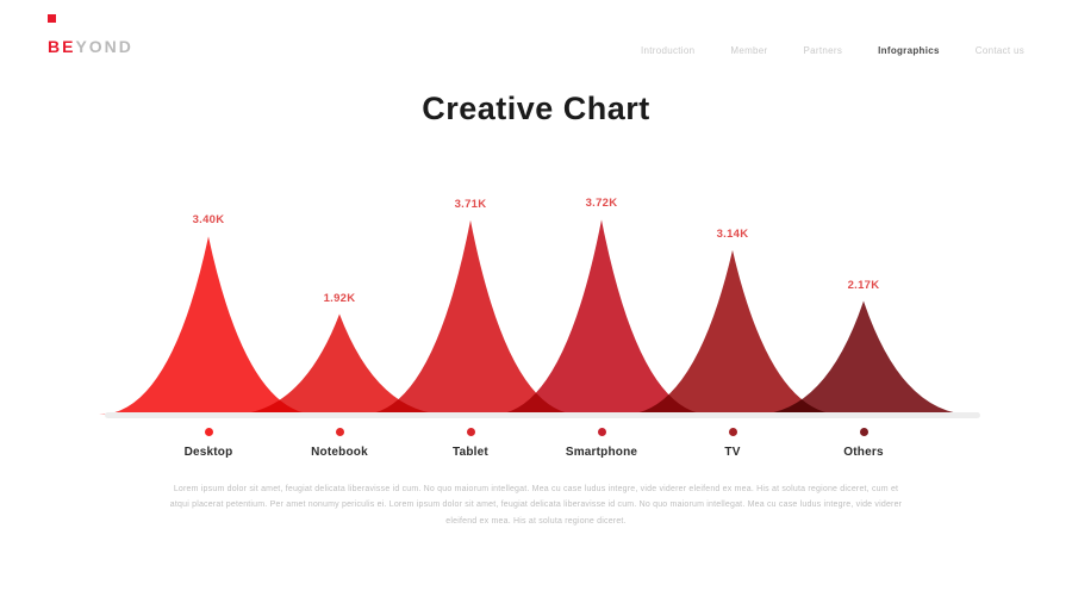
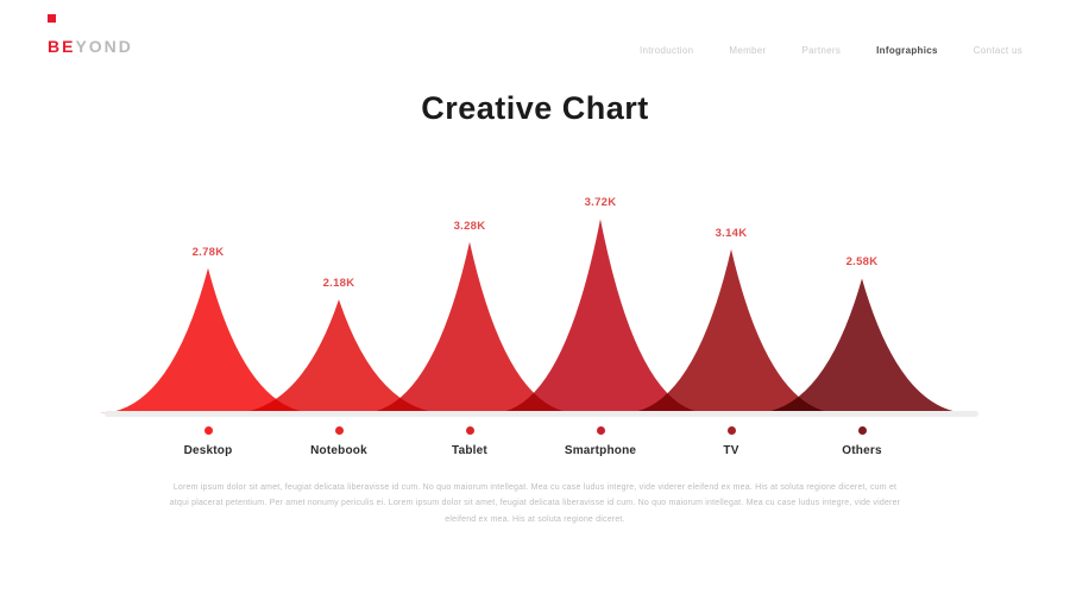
Desktop: 3.40K -> 2.78K
Notebook: 1.92K -> 2.18K
Tablet: 3.71K -> 3.28K
Others: 2.17K -> 2.58K
